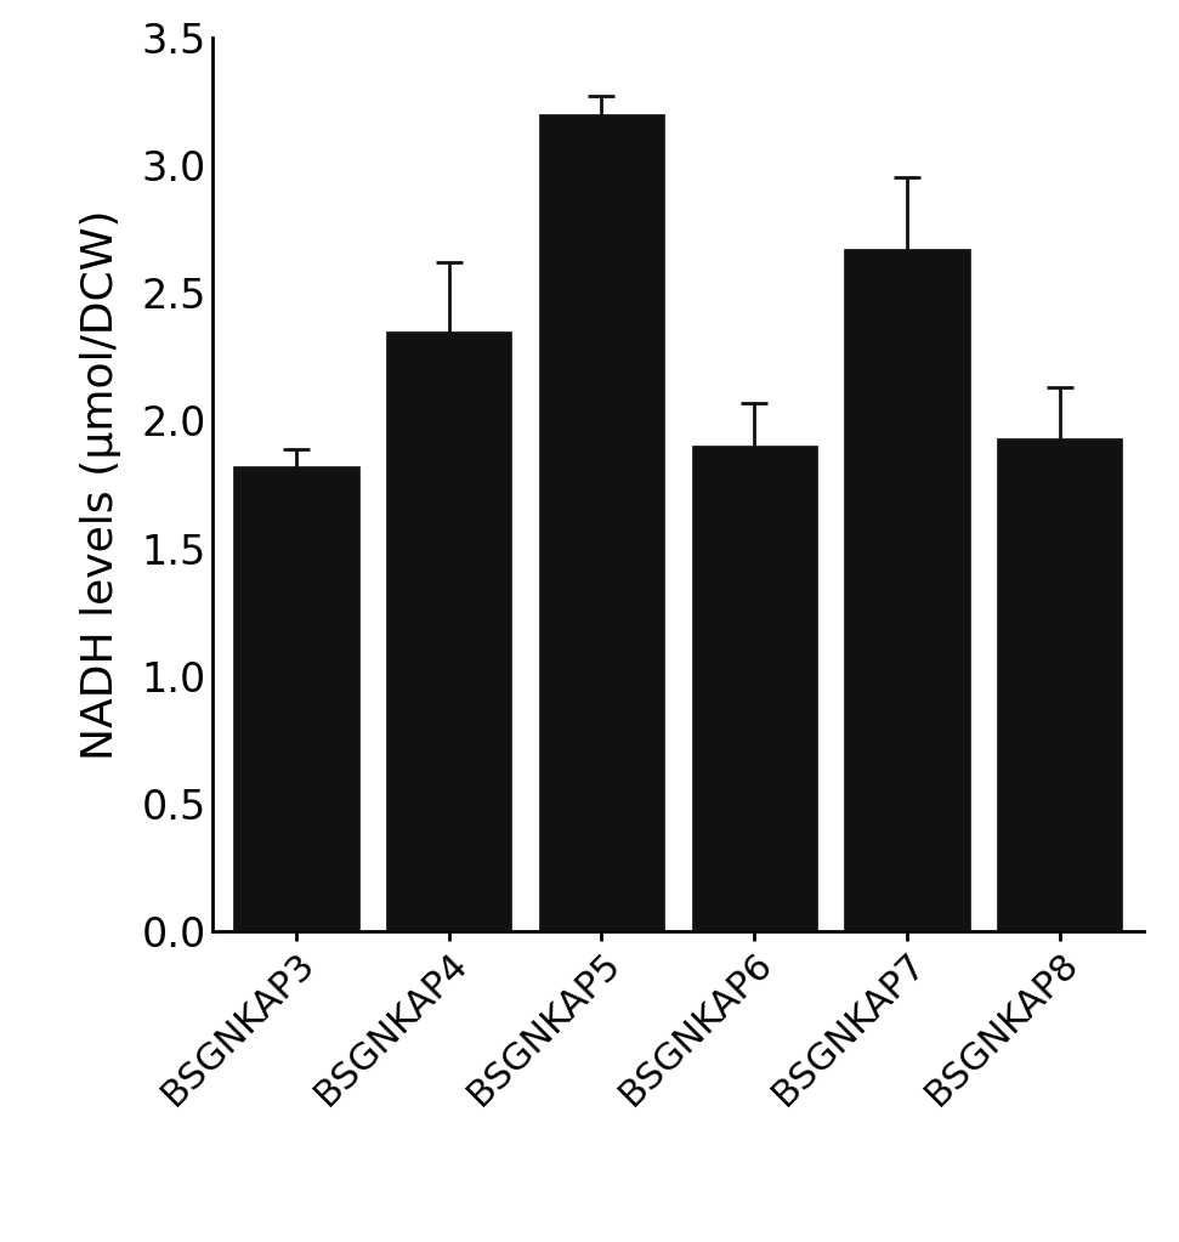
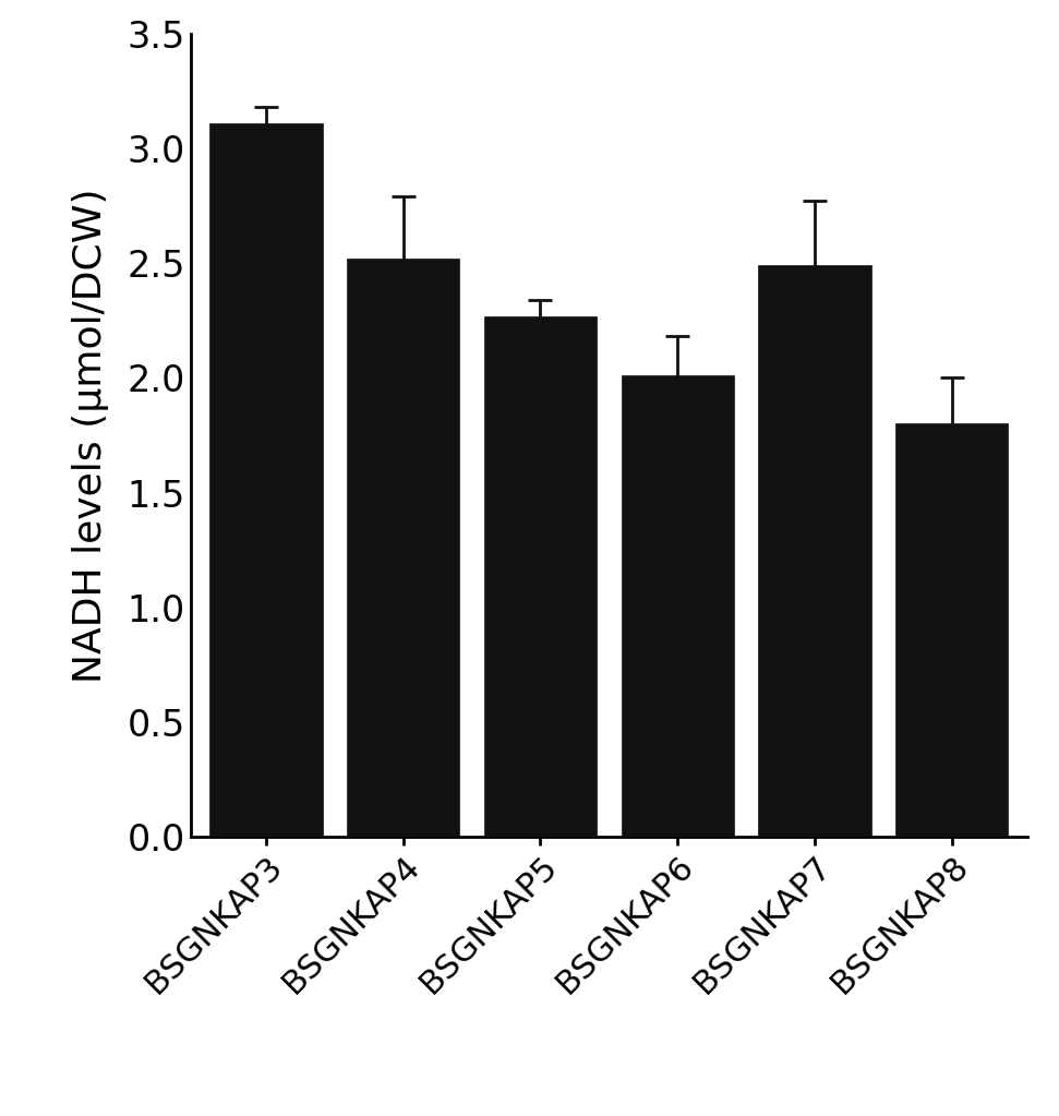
BSGNKAP3: 1.82 -> 3.11
BSGNKAP4: 2.35 -> 2.52
BSGNKAP5: 3.20 -> 2.27
BSGNKAP6: 1.90 -> 2.01
BSGNKAP7: 2.67 -> 2.49
BSGNKAP8: 1.93 -> 1.80
